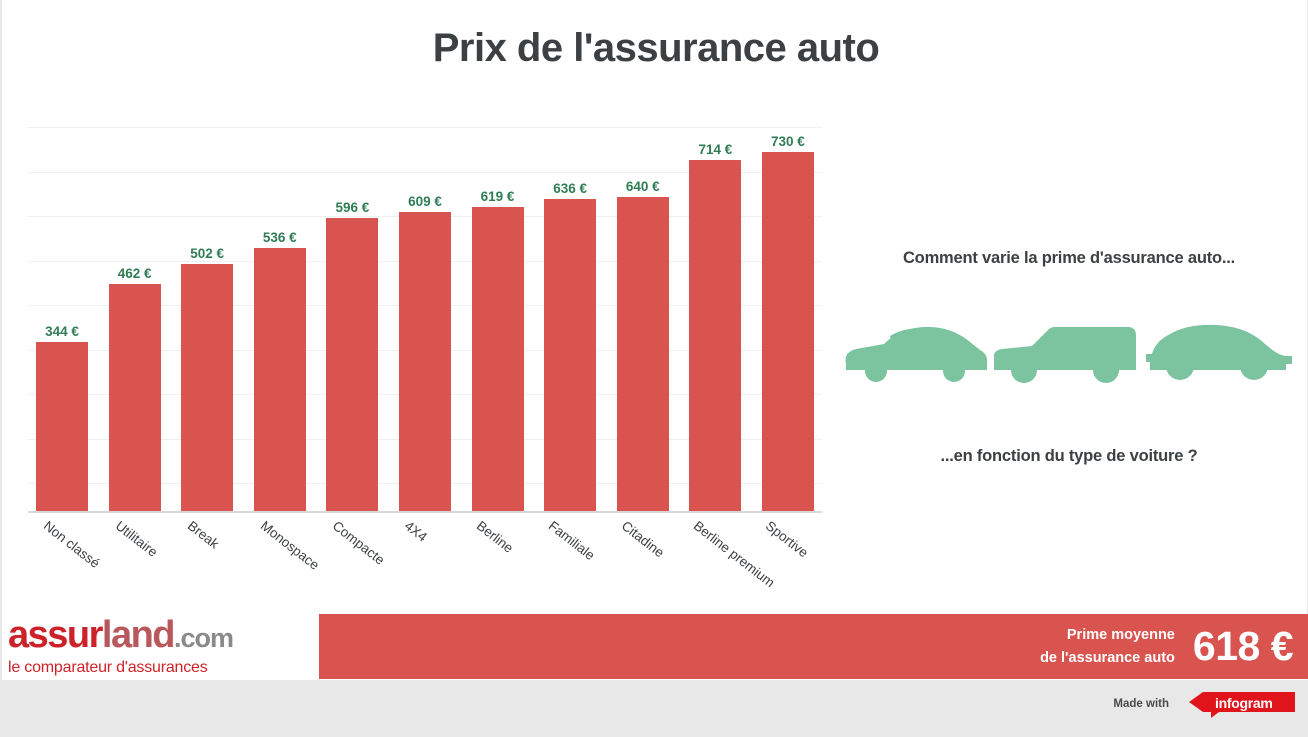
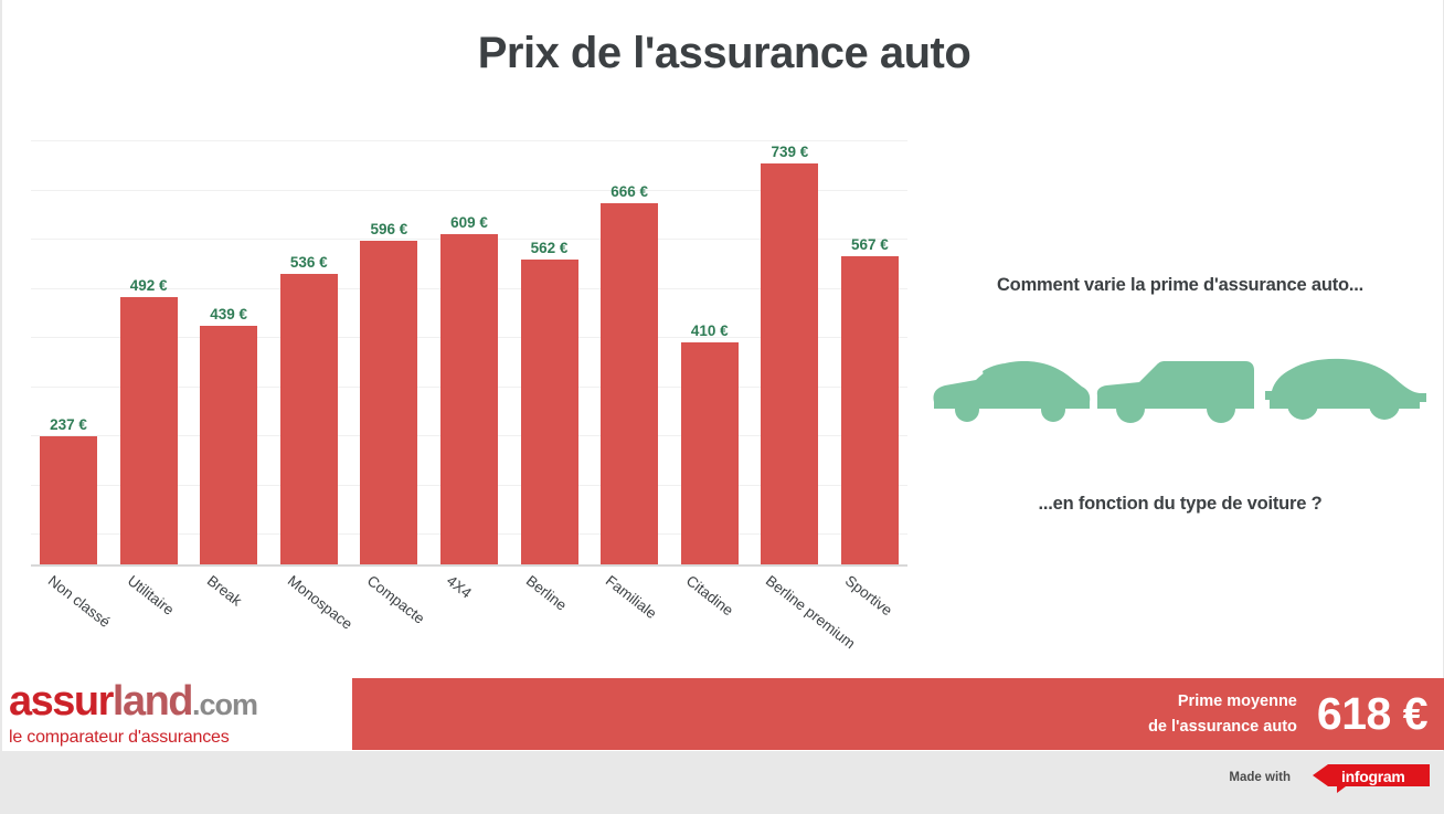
Non classé: 344 -> 237
Utilitaire: 462 -> 492
Break: 502 -> 439
Berline: 619 -> 562
Familiale: 636 -> 666
Citadine: 640 -> 410
Berline premium: 714 -> 739
Sportive: 730 -> 567
